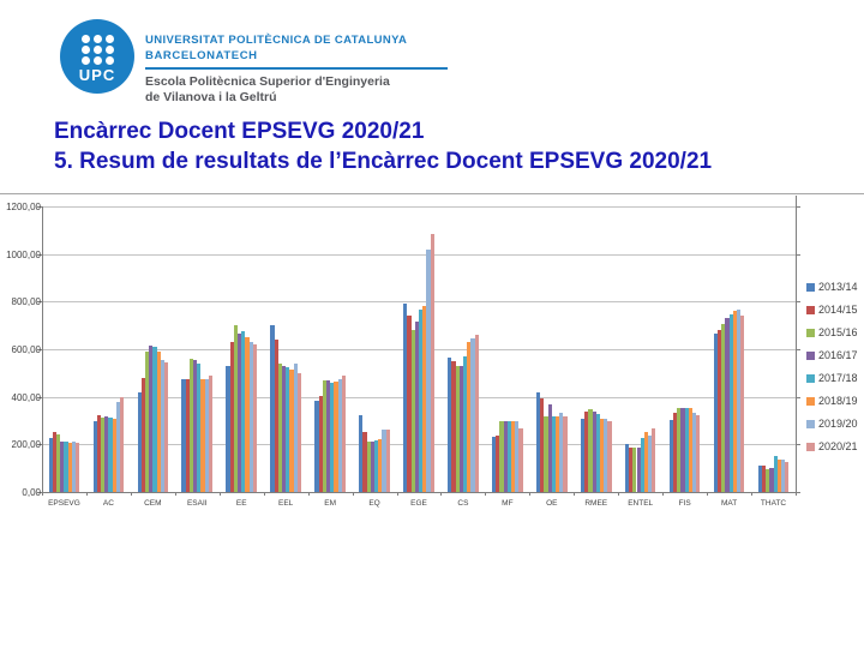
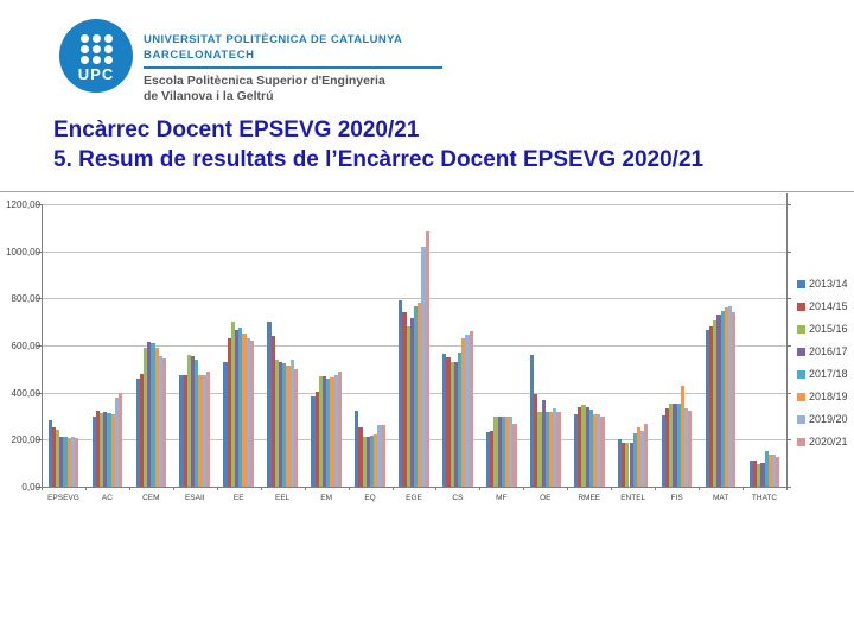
2013/14/EPSEVG: 230 -> 280
2013/14/CEM: 420 -> 460
2013/14/OE: 420 -> 560
2018/19/FIS: 350 -> 430
